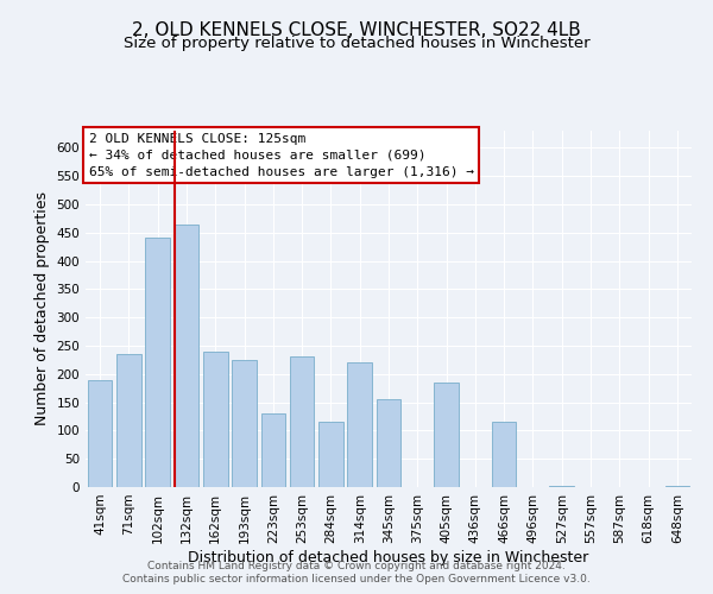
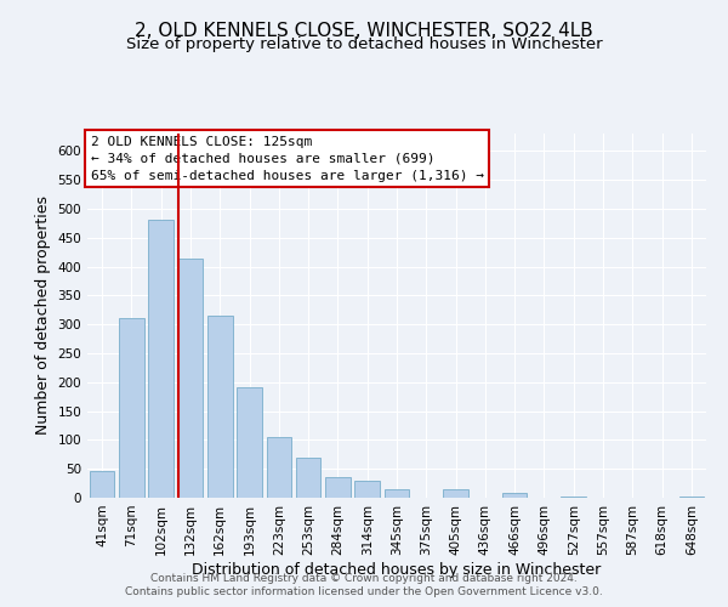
41sqm: 190 -> 46
71sqm: 235 -> 311
102sqm: 440 -> 480
132sqm: 465 -> 414
162sqm: 240 -> 314
193sqm: 225 -> 192
223sqm: 130 -> 105
253sqm: 230 -> 69
284sqm: 115 -> 35
314sqm: 220 -> 30
345sqm: 155 -> 14
405sqm: 185 -> 14
466sqm: 115 -> 8
